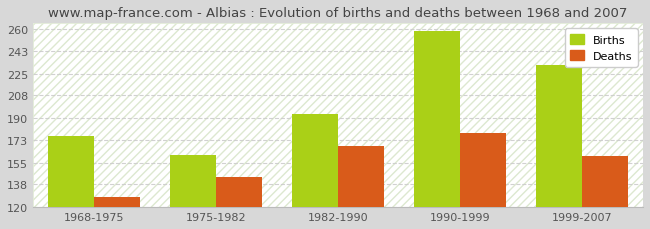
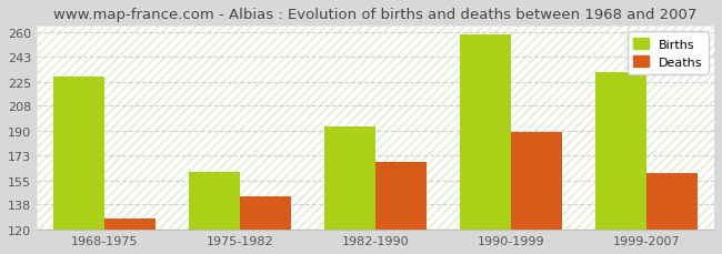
Births/1968-1975: 176 -> 229
Deaths/1990-1999: 178 -> 189
